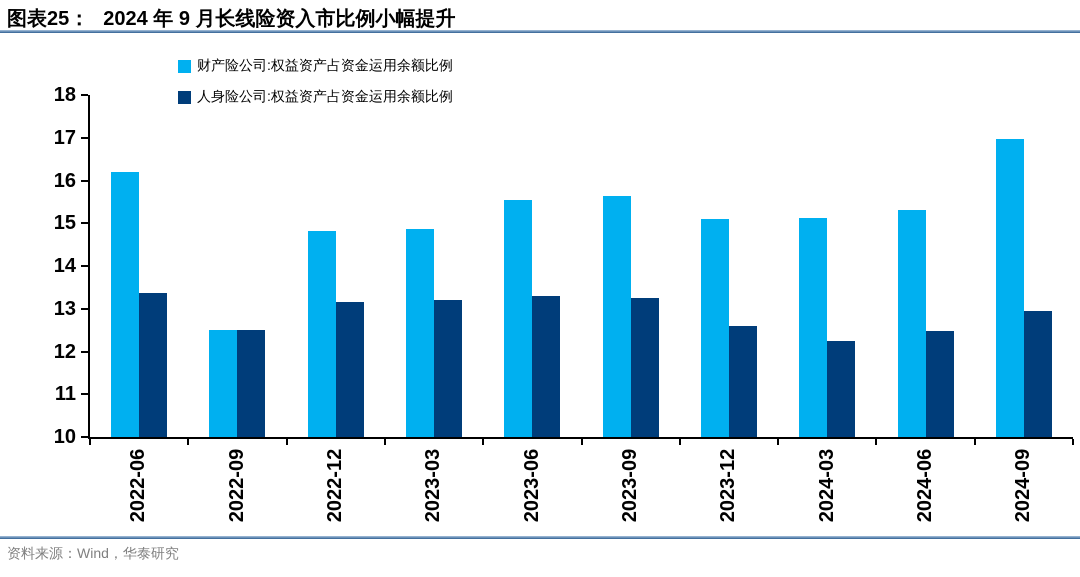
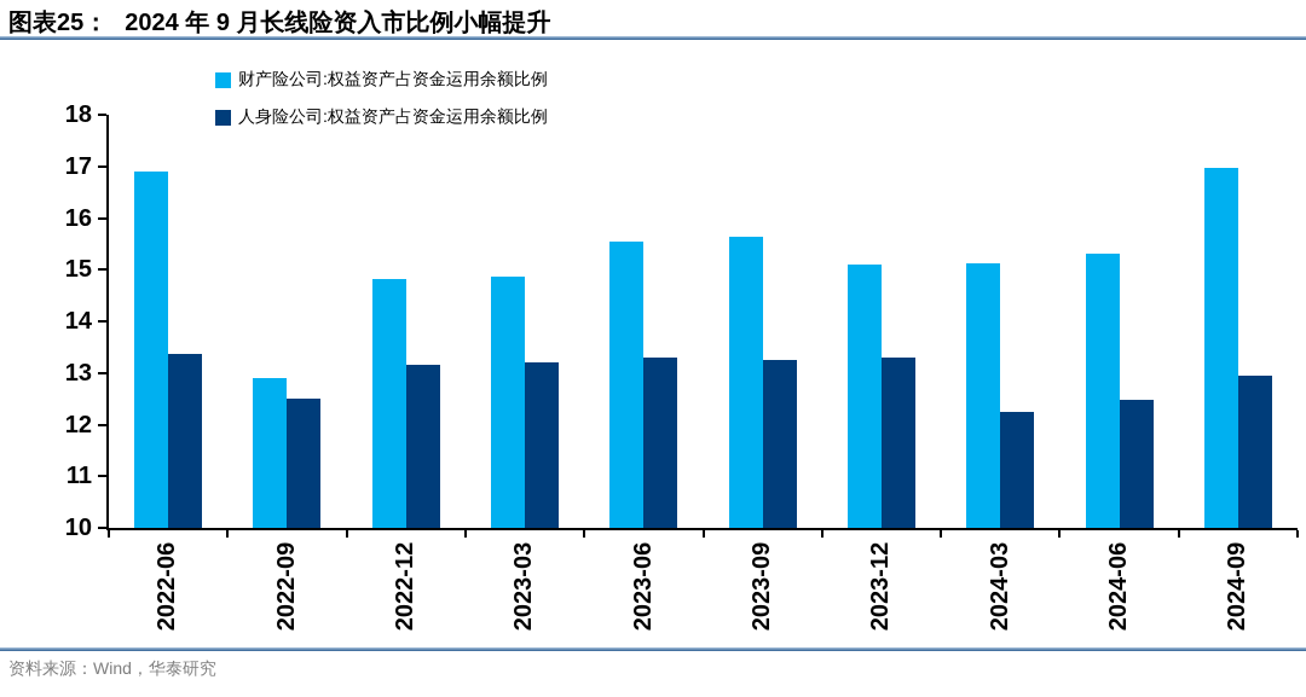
财产险公司:权益资产占资金运用余额比例/2022-06: 16.2 -> 16.9
财产险公司:权益资产占资金运用余额比例/2022-09: 12.5 -> 12.9
人身险公司:权益资产占资金运用余额比例/2023-12: 12.6 -> 13.3
